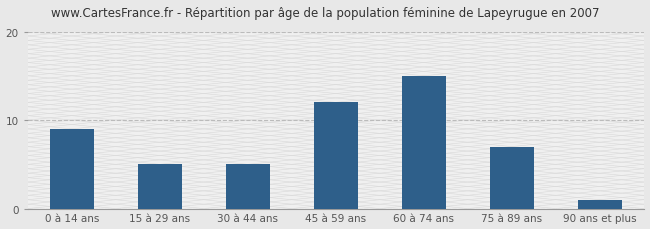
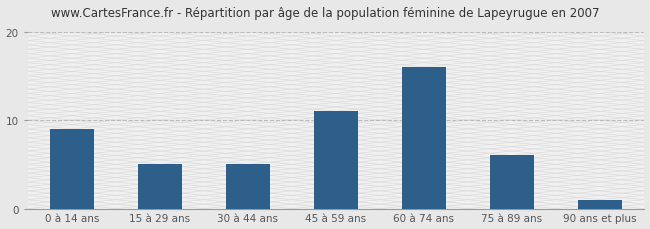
45 à 59 ans: 12 -> 11
60 à 74 ans: 15 -> 16
75 à 89 ans: 7 -> 6
